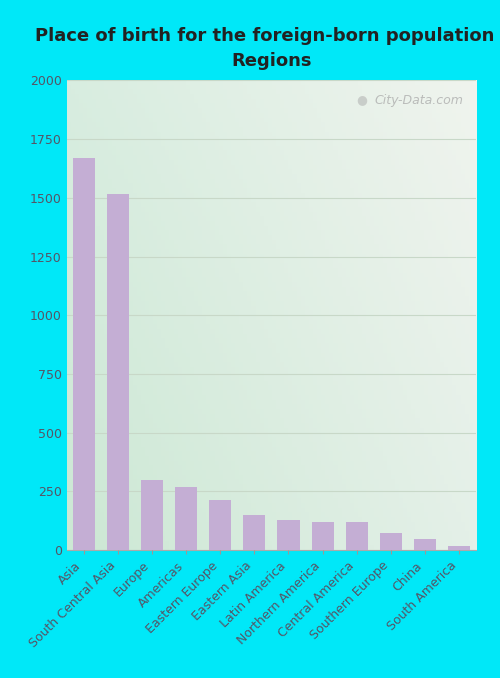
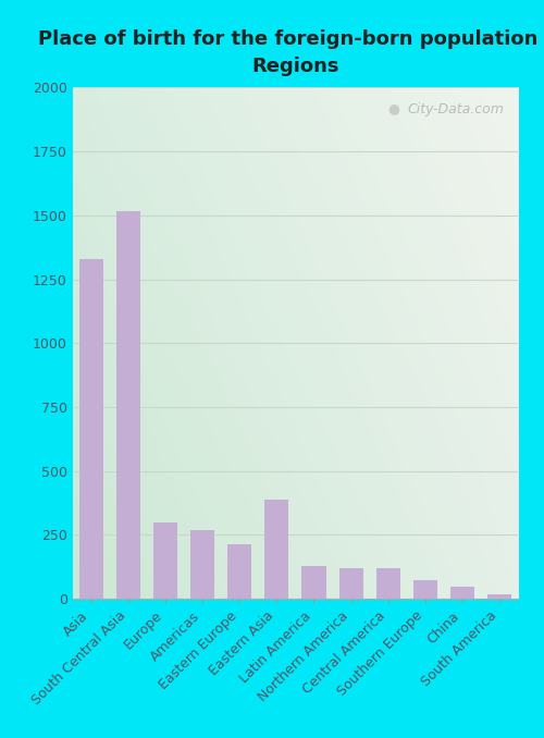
Asia: 1670 -> 1330
Eastern Asia: 148 -> 390
